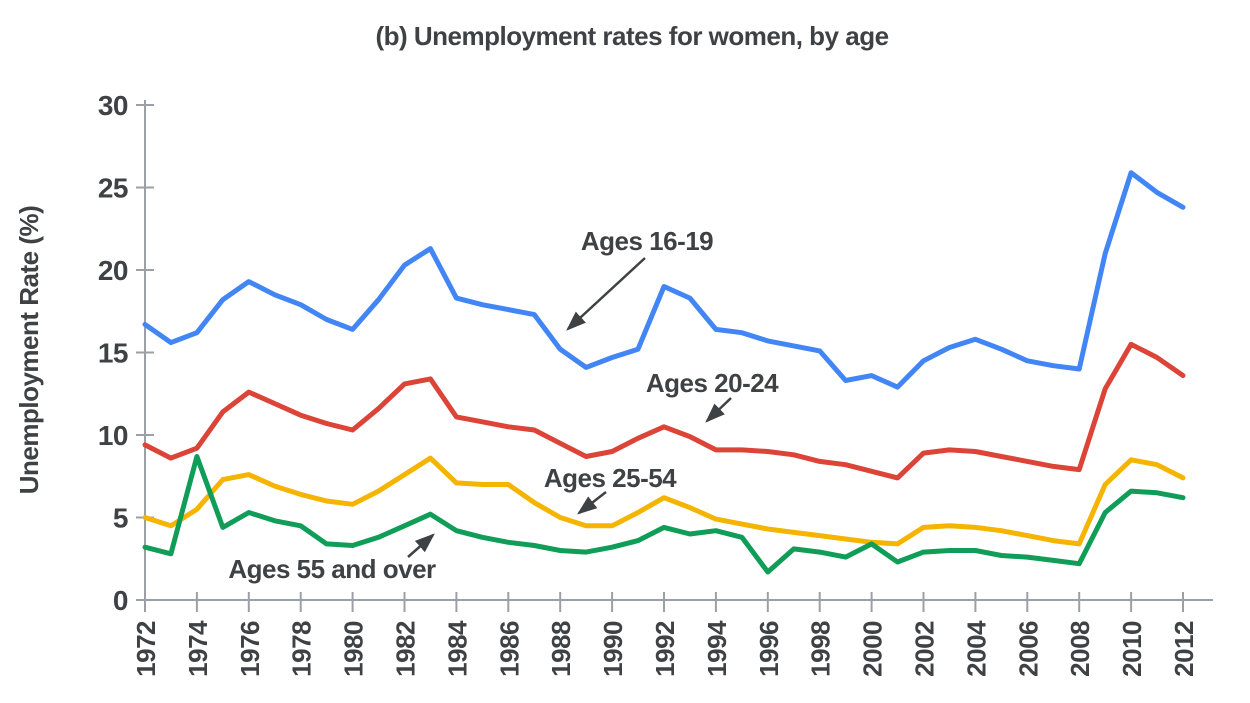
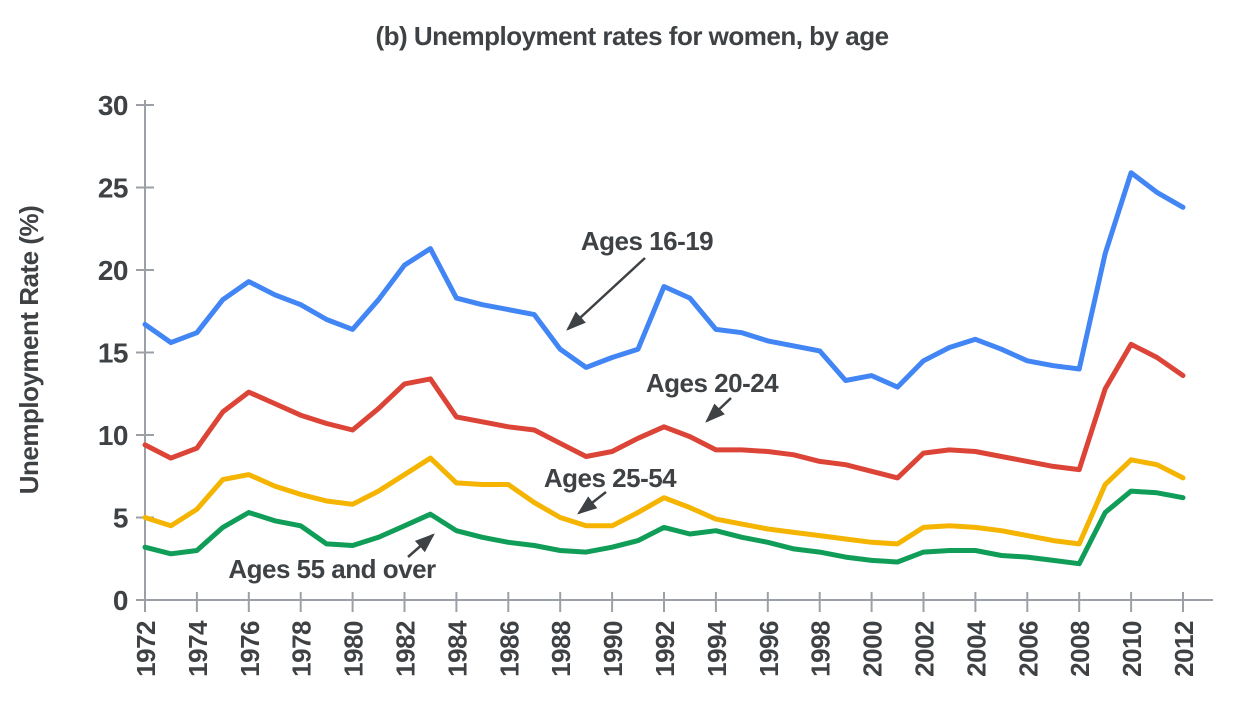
Ages 55 and over/1974: 8.7 -> 3.0
Ages 55 and over/1996: 1.7 -> 3.5
Ages 55 and over/2000: 3.4 -> 2.4
